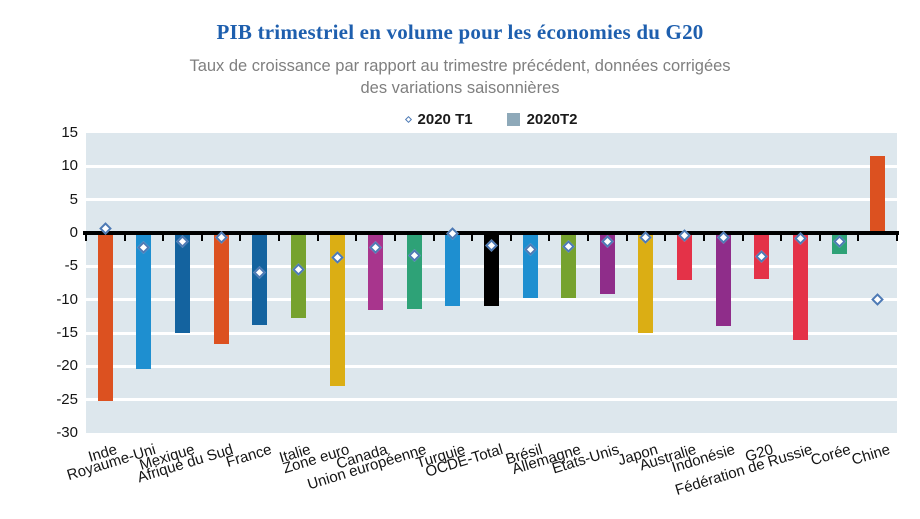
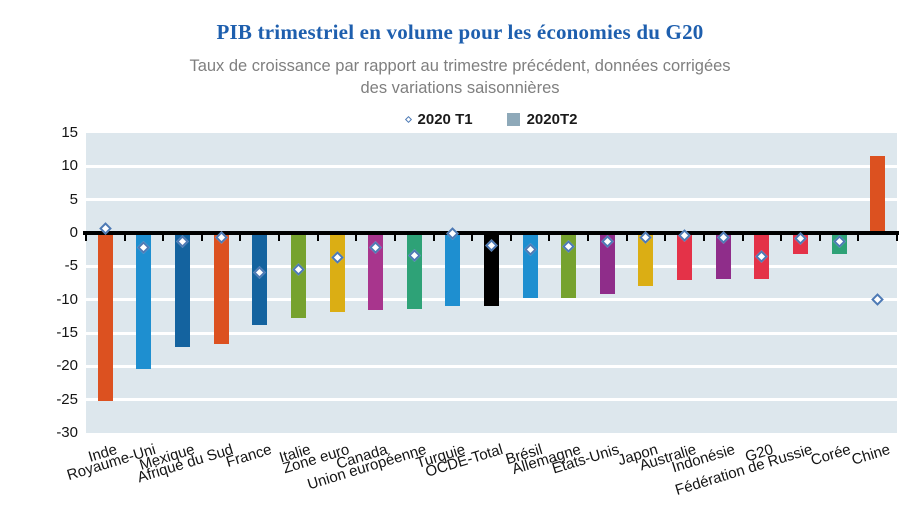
2020 T2/Mexique: -15 -> -17
2020 T2/Zone euro: -23 -> -12
2020 T2/Japon: -15 -> -8
2020 T2/Indonésie: -14 -> -7
2020 T2/Fédération de Russie: -16 -> -3
